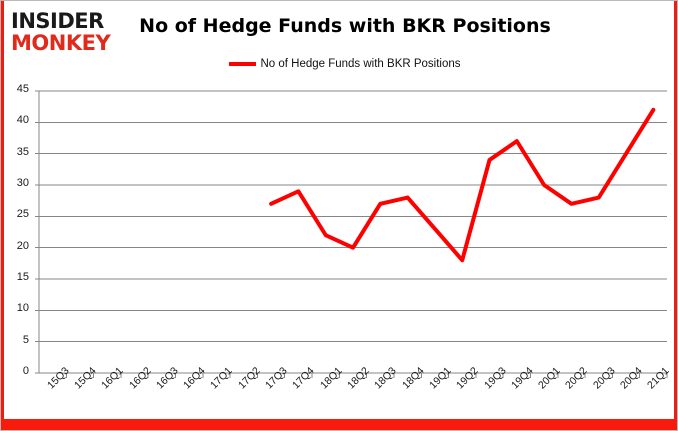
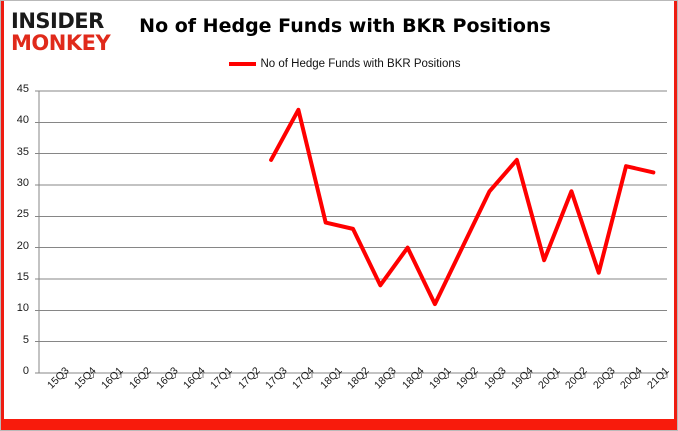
17Q3: 27 -> 34
17Q4: 29 -> 42
18Q1: 22 -> 24
18Q2: 20 -> 23
18Q3: 27 -> 14
18Q4: 28 -> 20
19Q1: 23 -> 11
19Q2: 18 -> 20
19Q3: 34 -> 29
19Q4: 37 -> 34
20Q1: 30 -> 18
20Q2: 27 -> 29
20Q3: 28 -> 16
20Q4: 35 -> 33
21Q1: 42 -> 32
